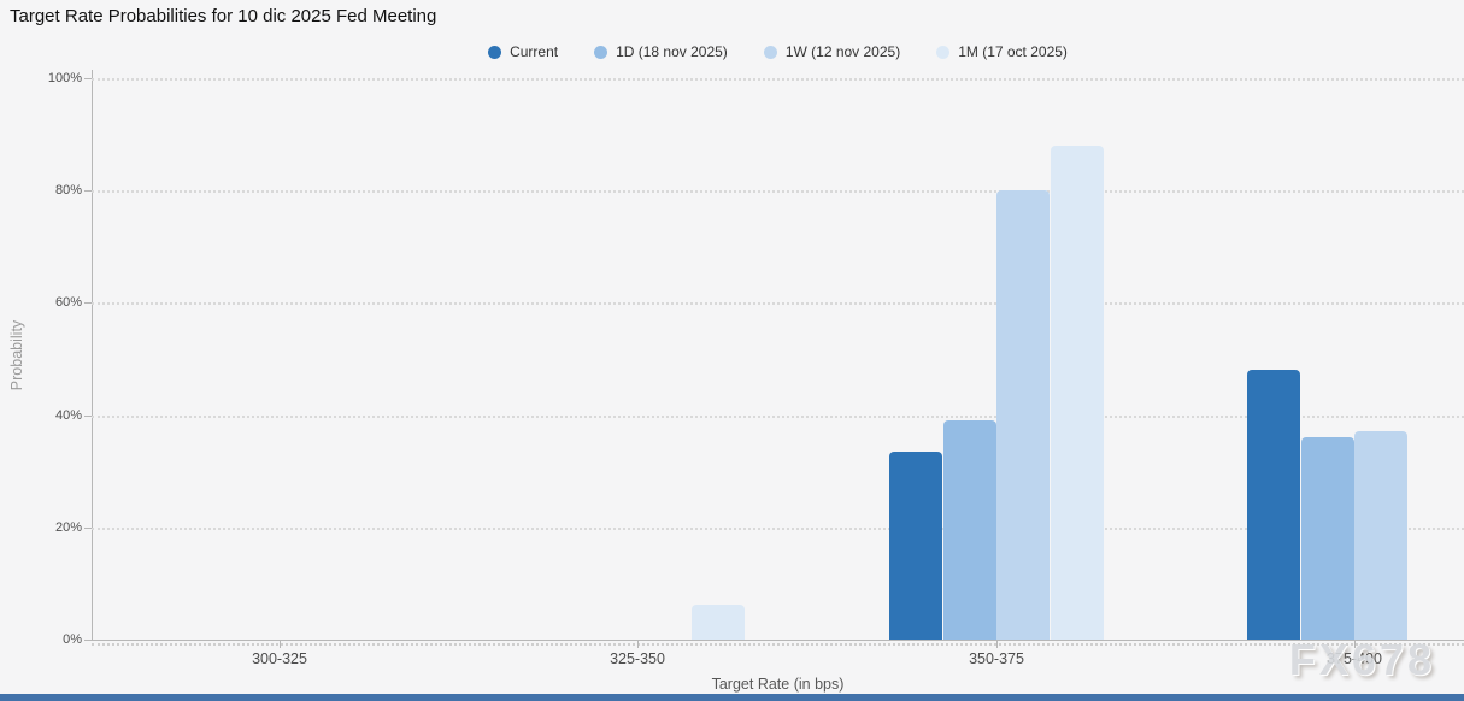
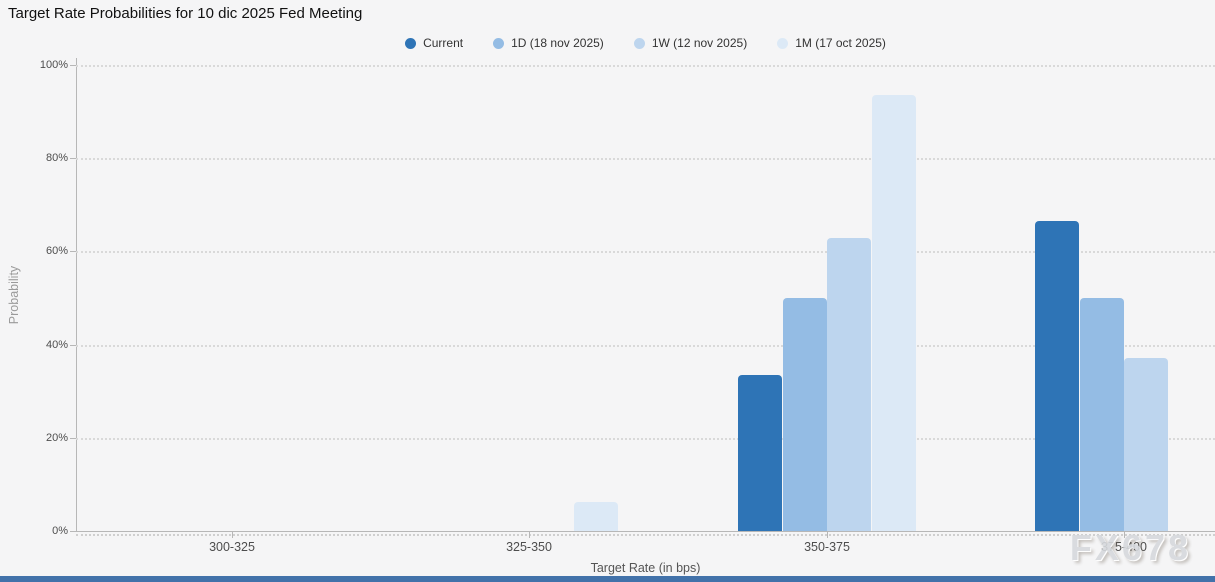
1D (18 nov 2025)/350-375: 39% -> 50%
1W (12 nov 2025)/350-375: 80% -> 63%
1M (17 oct 2025)/350-375: 88% -> 94%
Current/375-400: 48% -> 66%
1D (18 nov 2025)/375-400: 36% -> 50%
